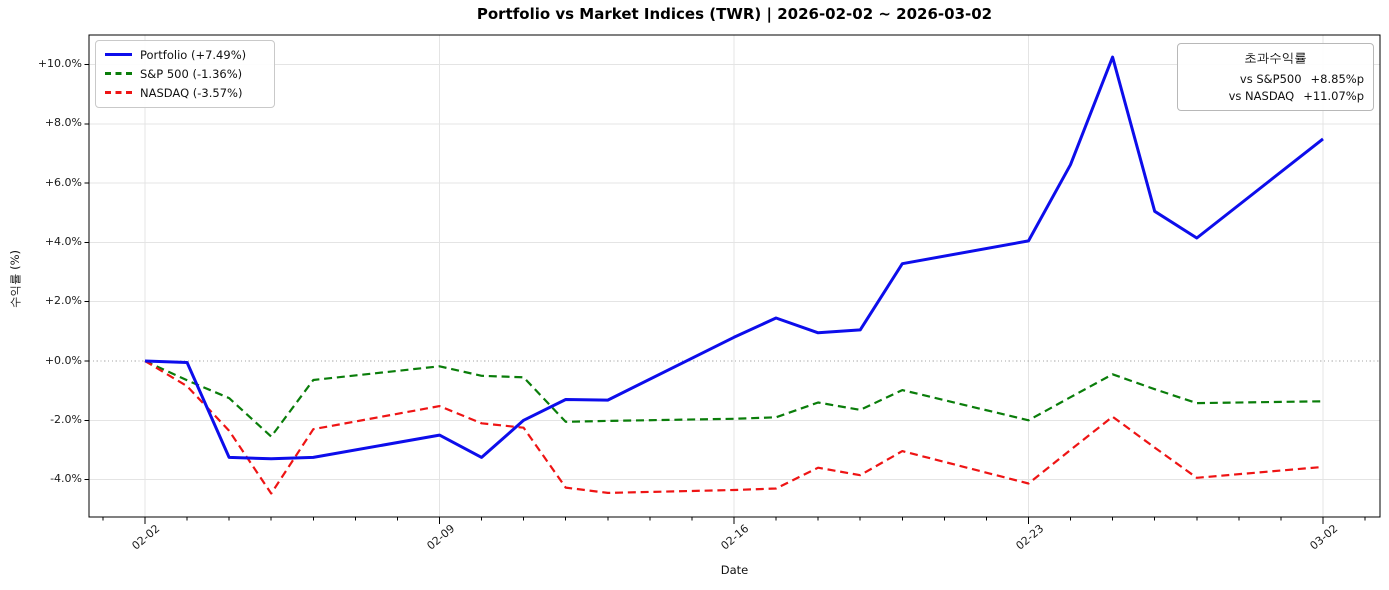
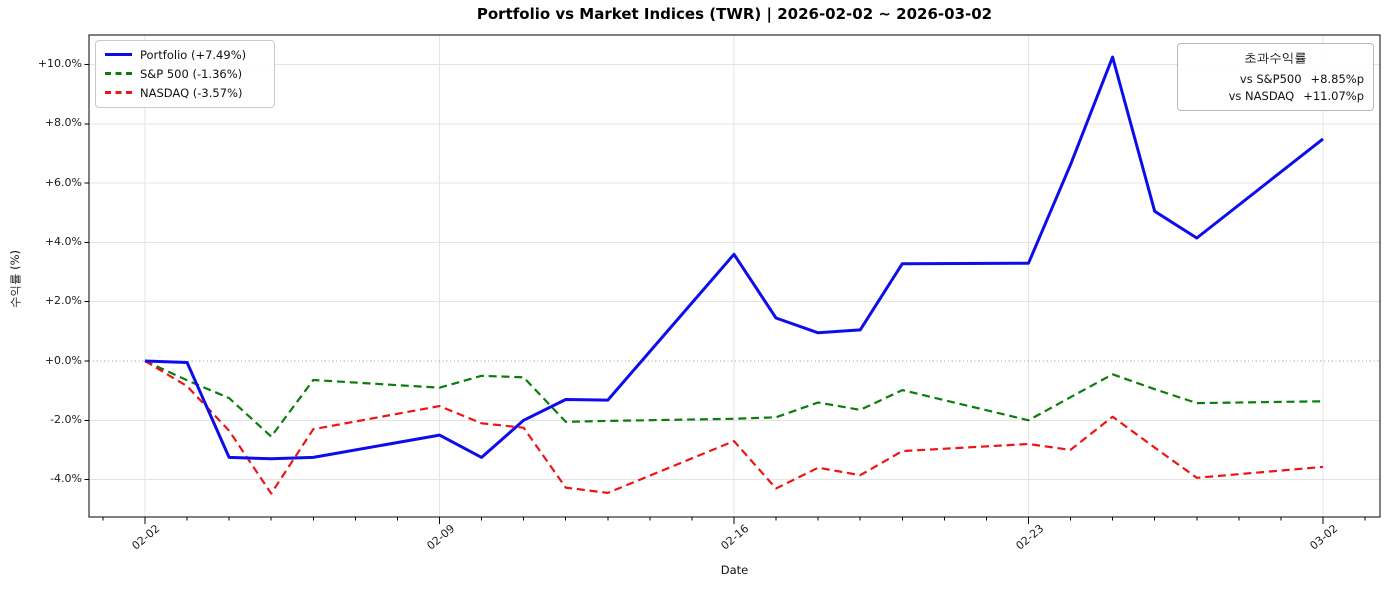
S&P 500 (-1.36%)/02-09: -0.2% -> -0.9%
Portfolio (+7.49%)/02-16: 0.8% -> 3.6%
NASDAQ (-3.57%)/02-16: -4.3% -> -2.7%
Portfolio (+7.49%)/02-23: 4.0% -> 3.3%
NASDAQ (-3.57%)/02-23: -4.1% -> -2.8%
